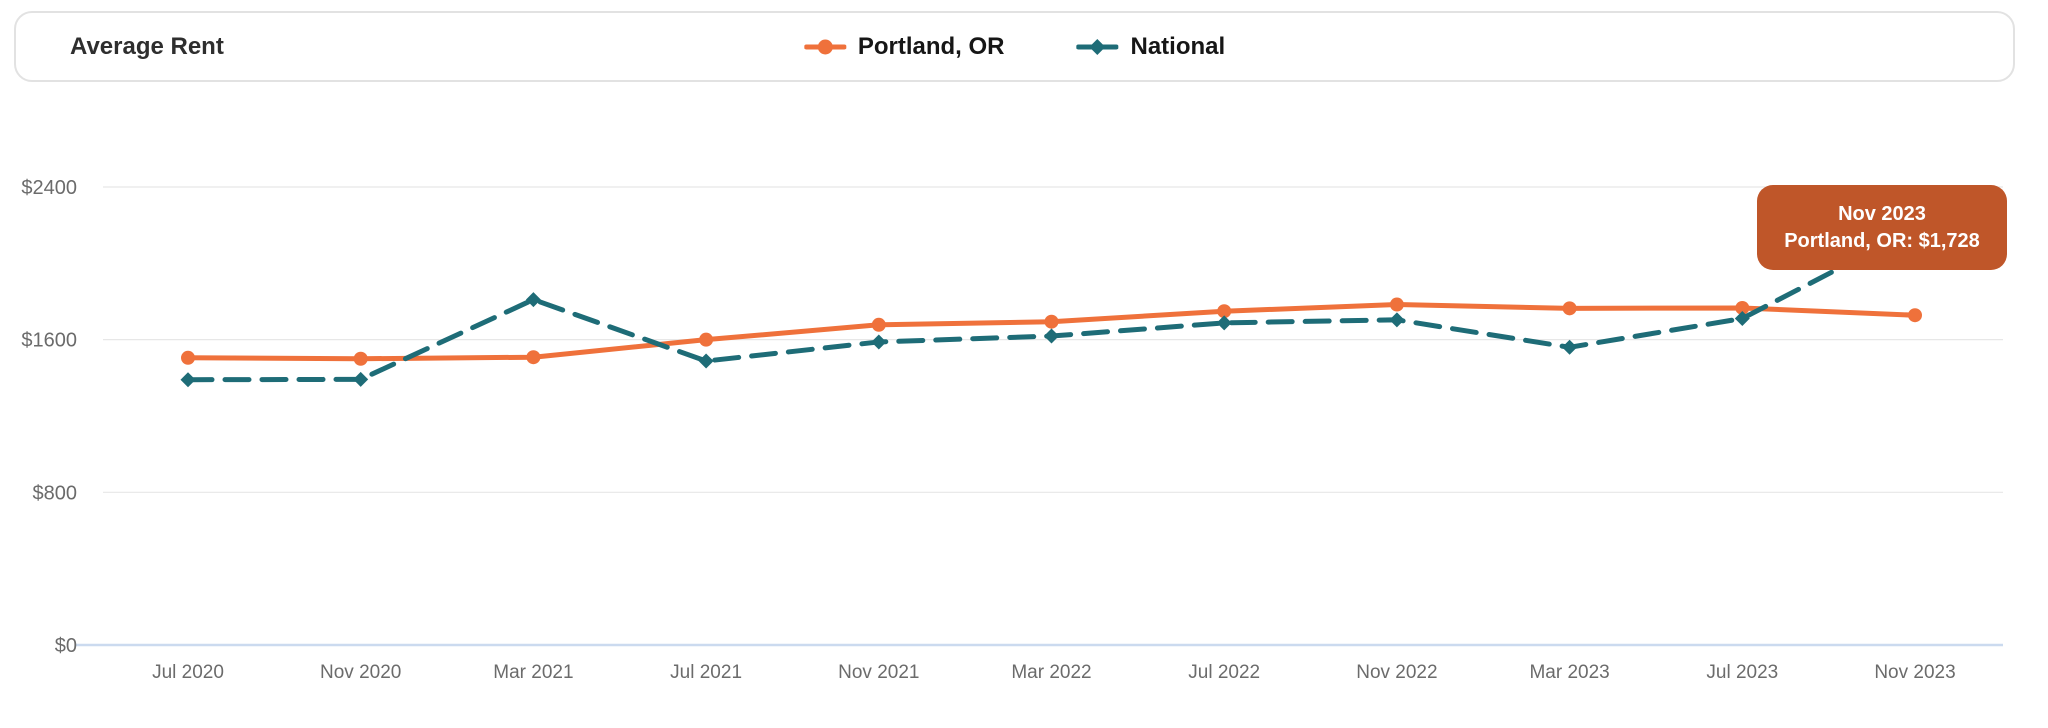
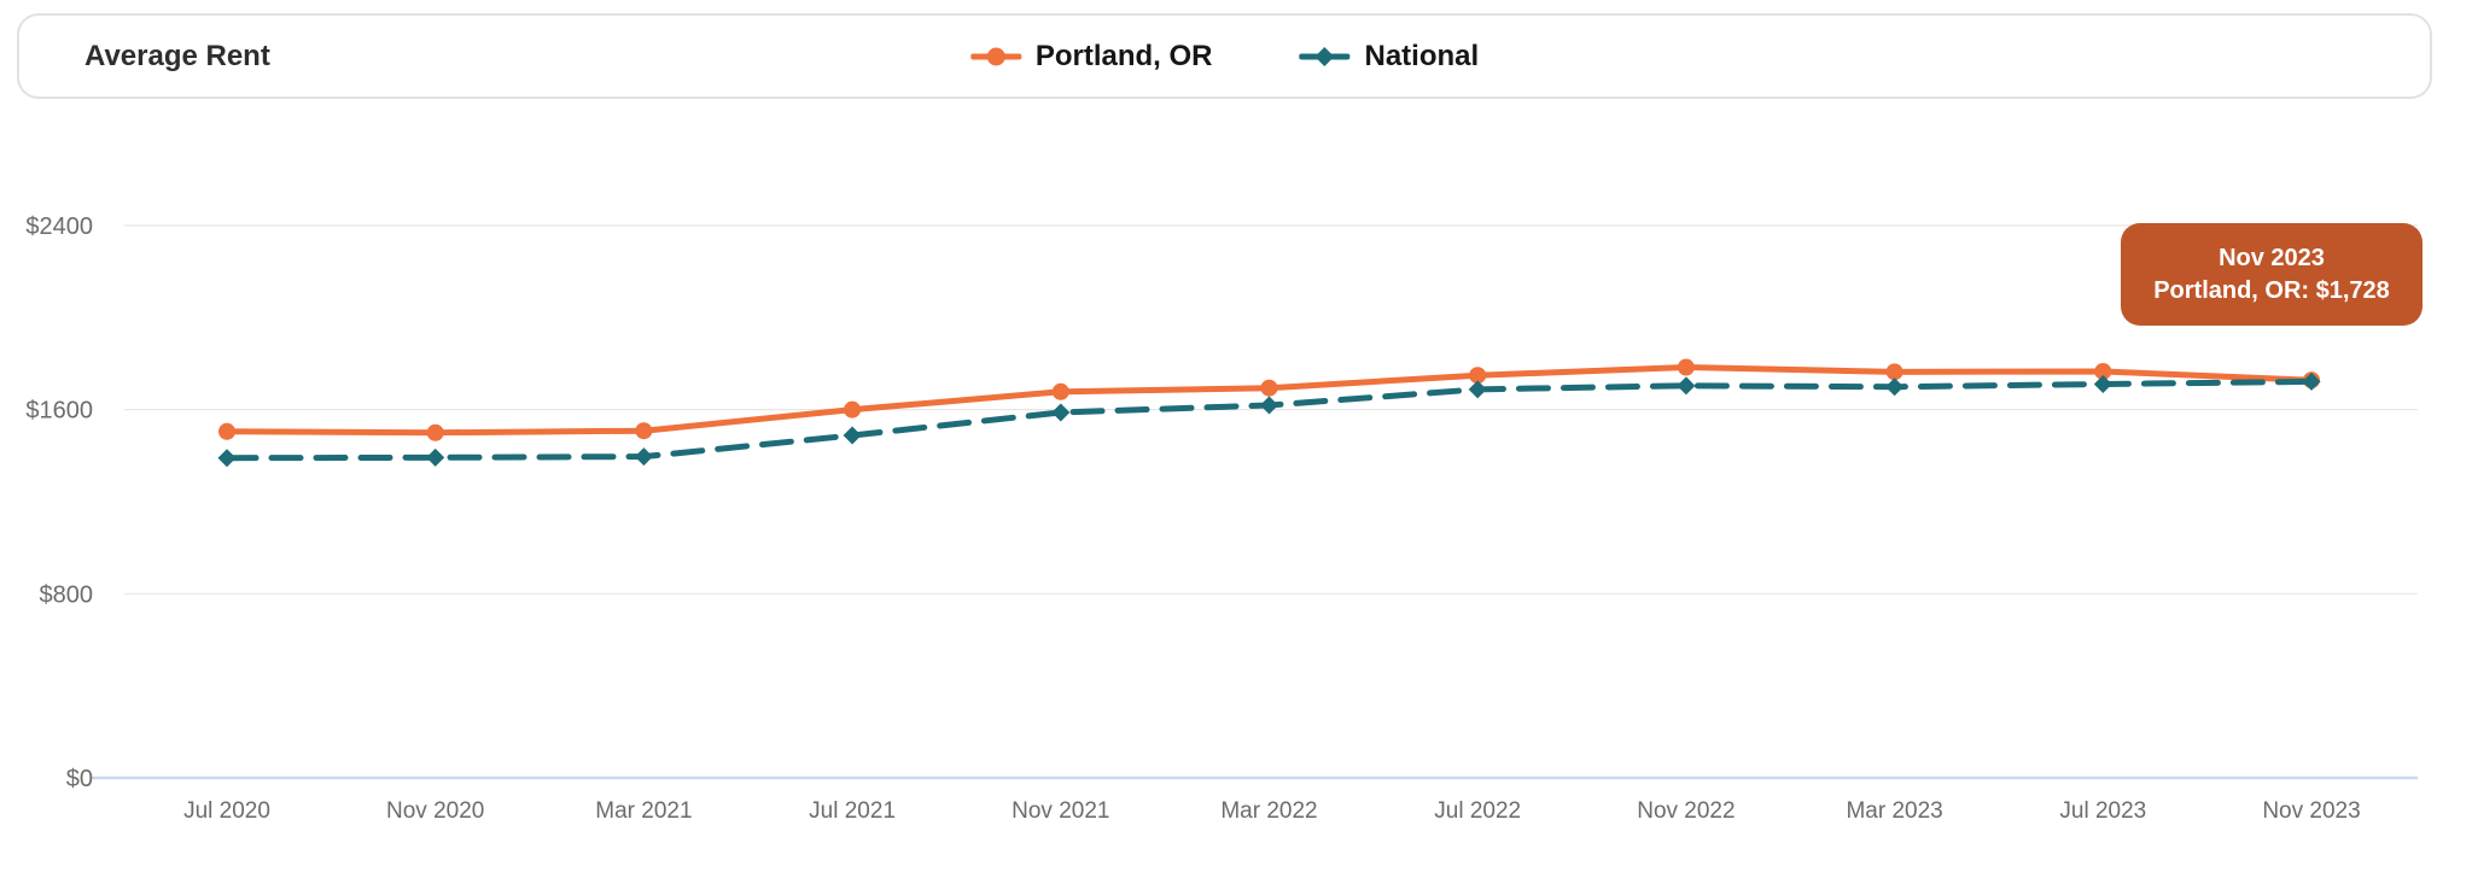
National/Mar 2021: $1810 -> $1400
National/Mar 2023: $1560 -> $1700
National/Nov 2023: $2180 -> $1720
